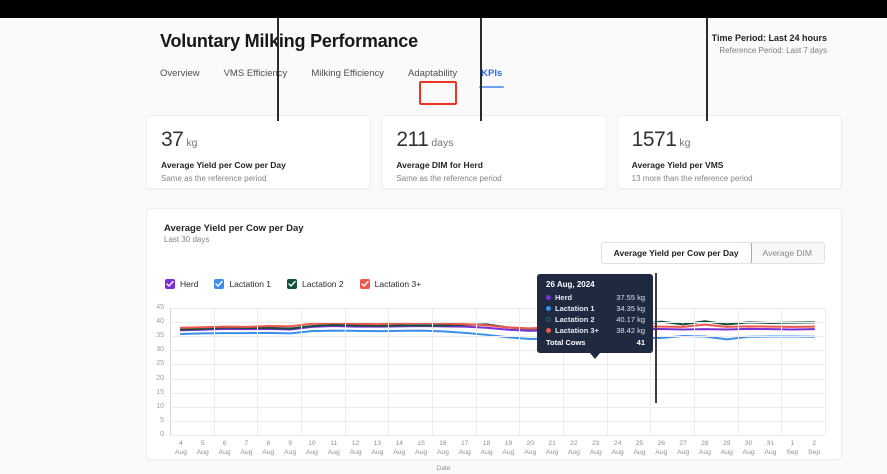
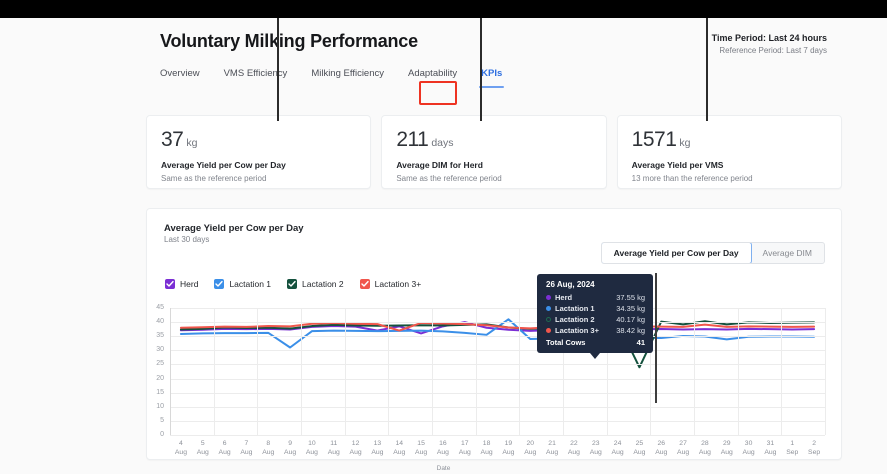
Lactation 1/9 Aug: 36 -> 31
Herd/13 Aug: 38 -> 37
Lactation 3+/14 Aug: 40 -> 37
Herd/15 Aug: 39 -> 36
Herd/17 Aug: 38 -> 40
Lactation 1/19 Aug: 35 -> 41
Lactation 2/25 Aug: 39 -> 24
